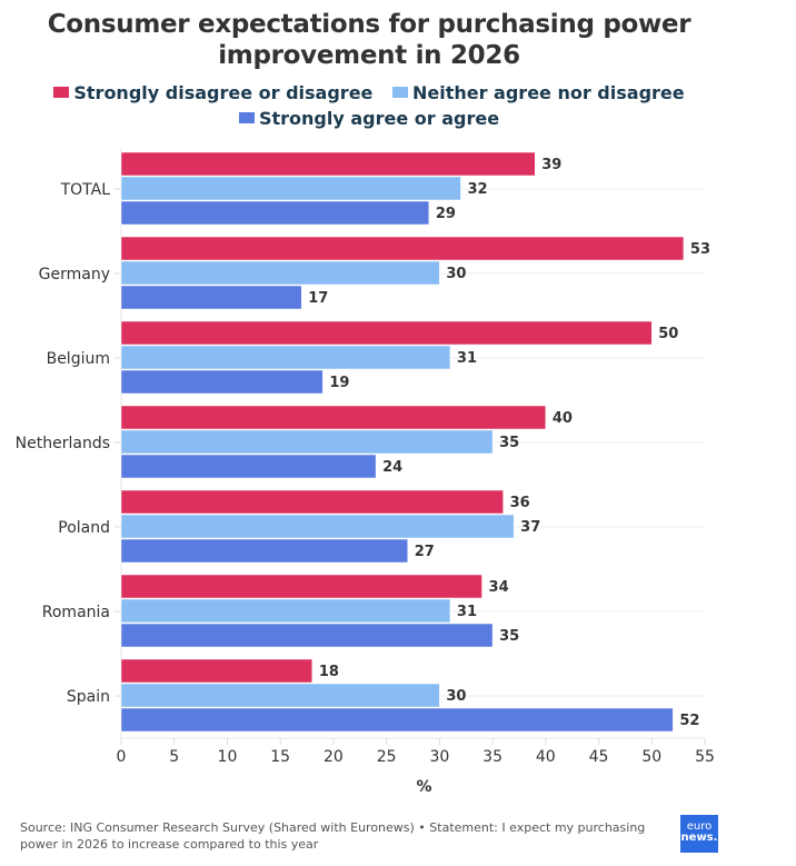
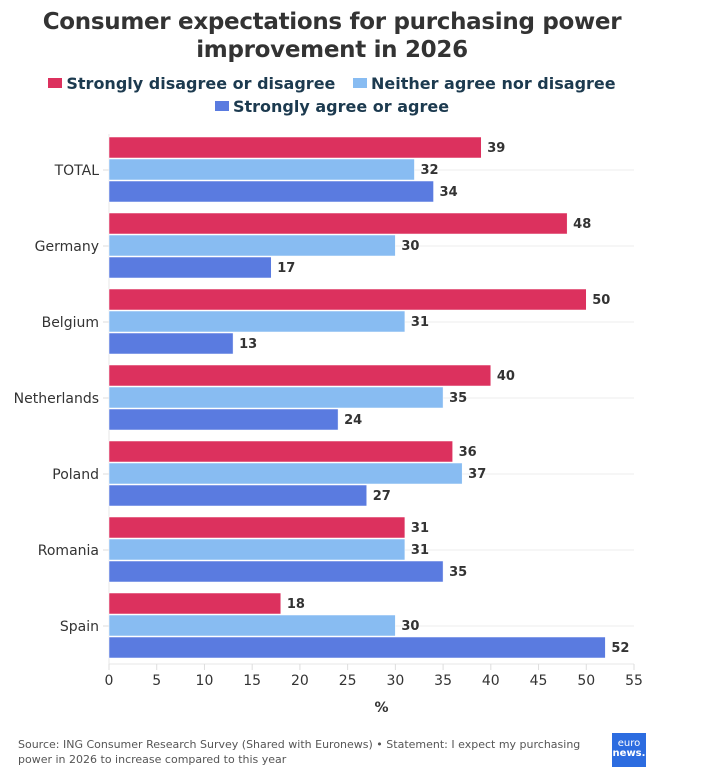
Strongly agree or agree/TOTAL: 29 -> 34
Strongly disagree or disagree/Germany: 53 -> 48
Strongly agree or agree/Belgium: 19 -> 13
Strongly disagree or disagree/Romania: 34 -> 31
